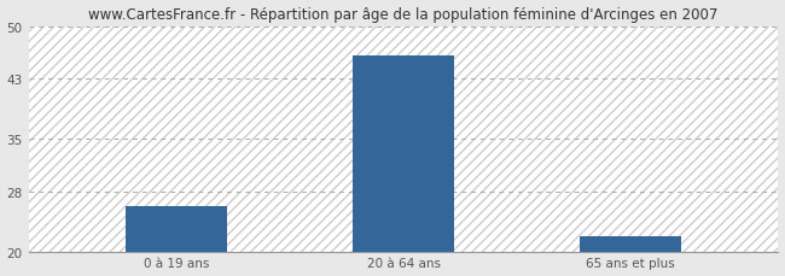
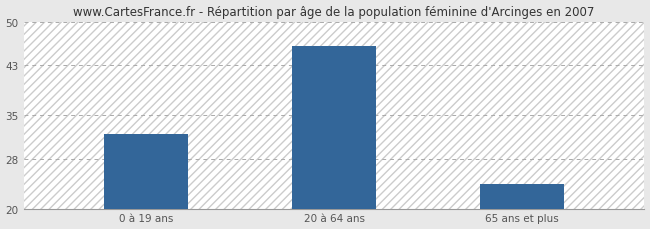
0 à 19 ans: 26 -> 32
65 ans et plus: 22 -> 24
